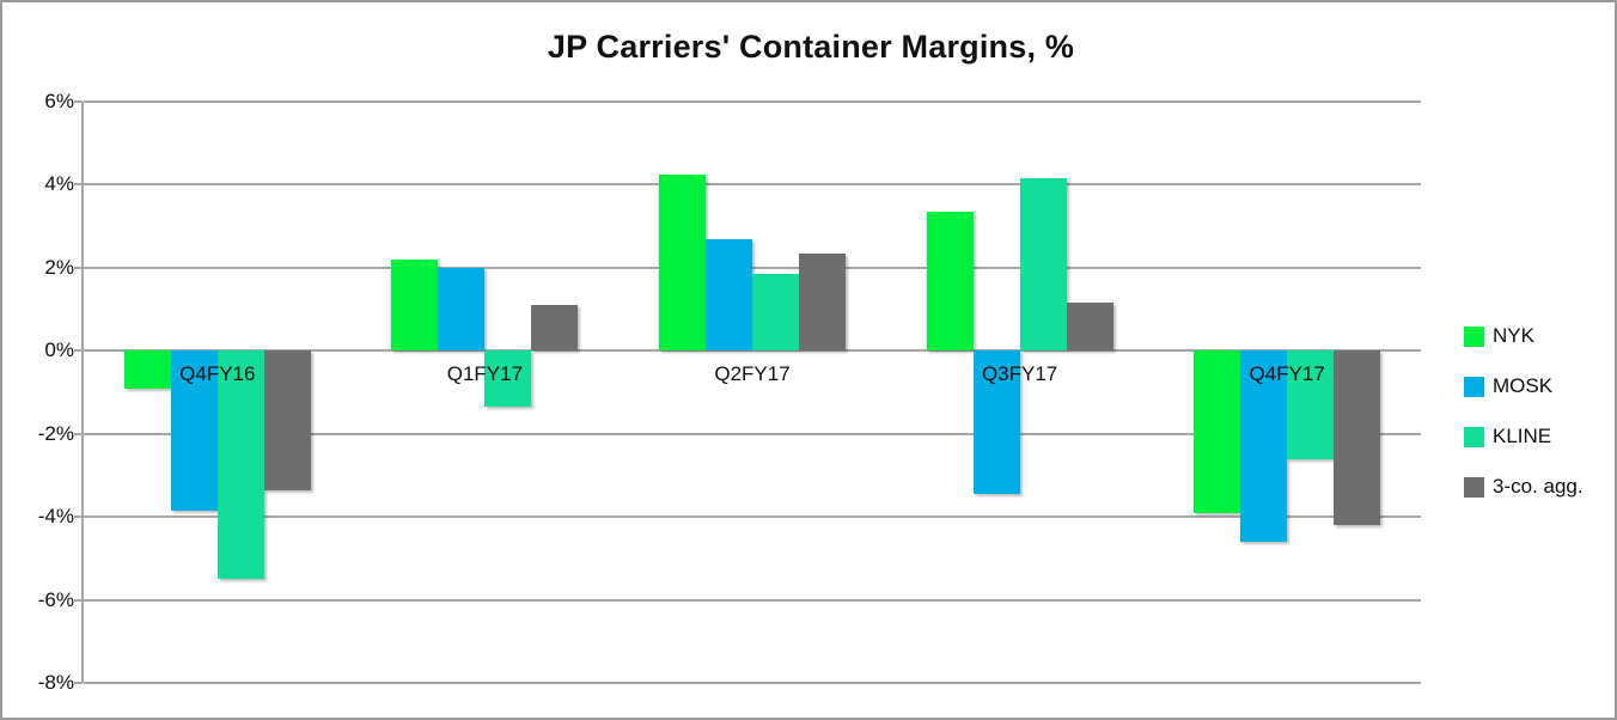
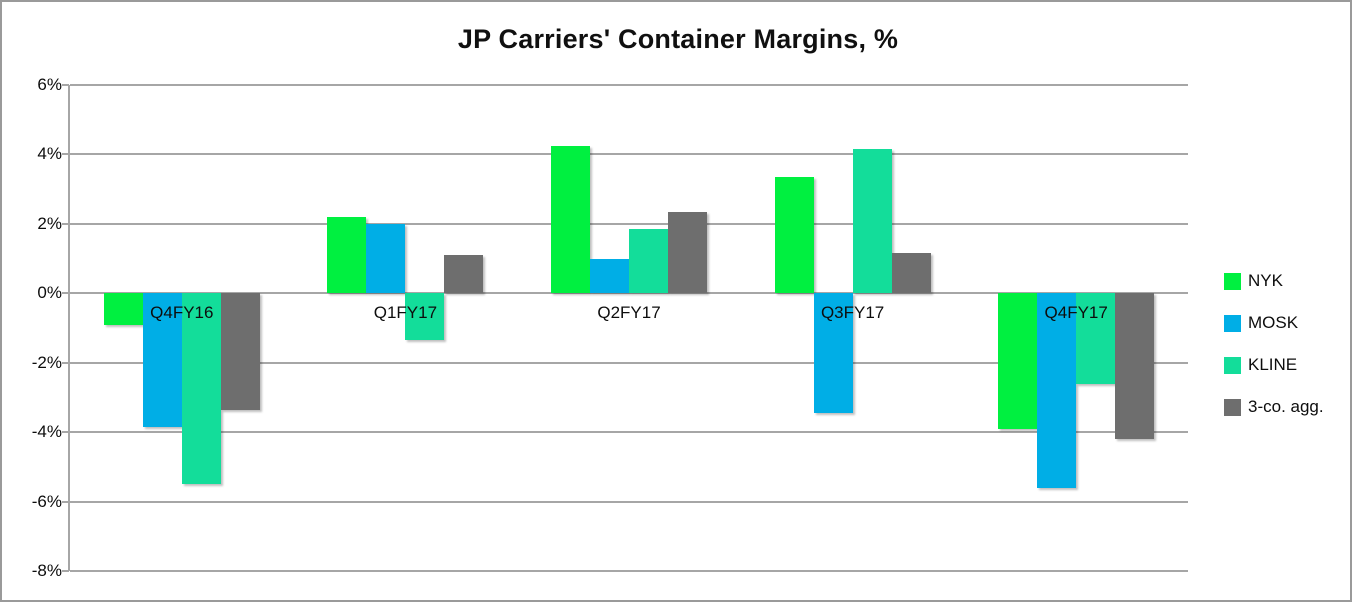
MOSK/Q2FY17: 2.7% -> 1.0%
MOSK/Q4FY17: -4.6% -> -5.6%
